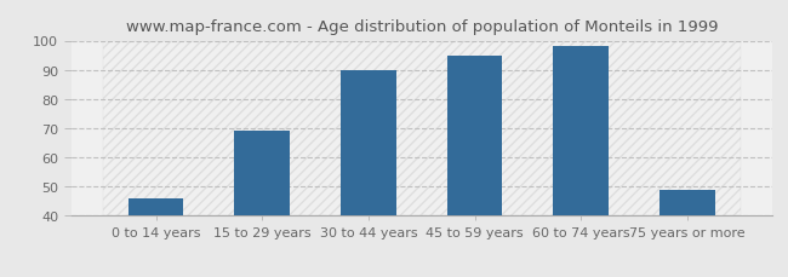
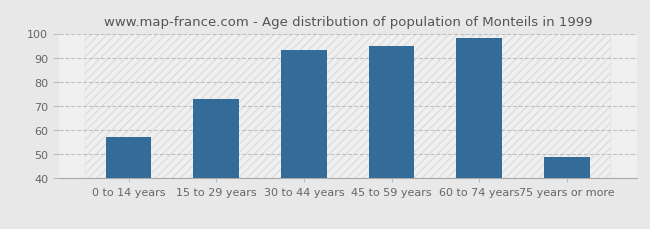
0 to 14 years: 46 -> 57
15 to 29 years: 69 -> 73
30 to 44 years: 90 -> 93
